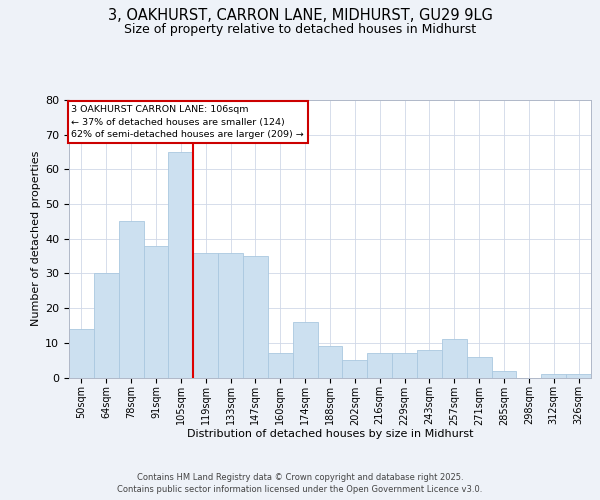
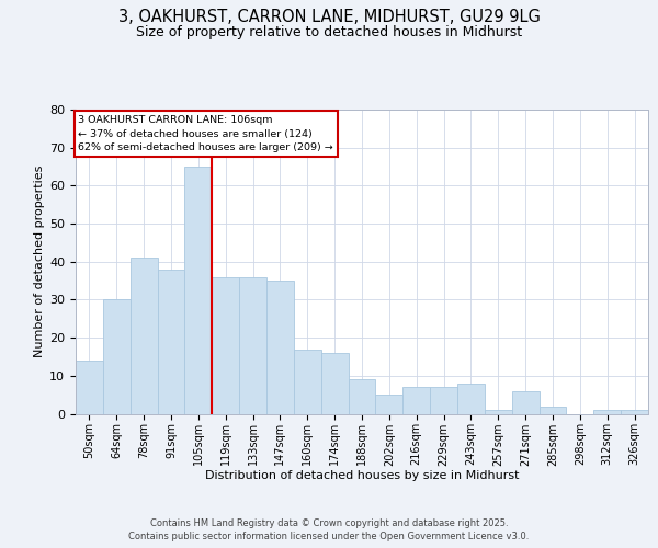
78sqm: 45 -> 41
160sqm: 7 -> 17
257sqm: 11 -> 1
